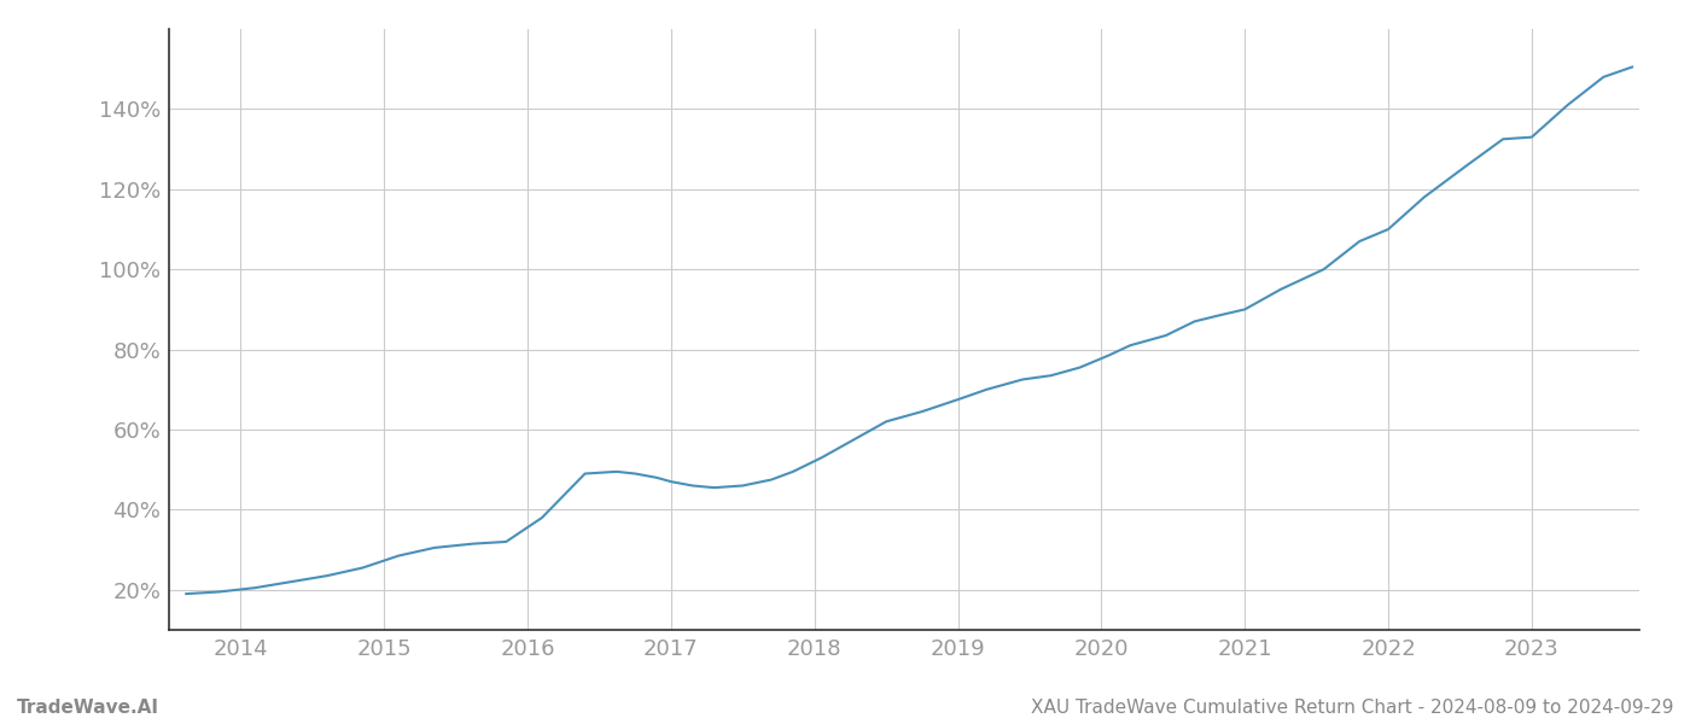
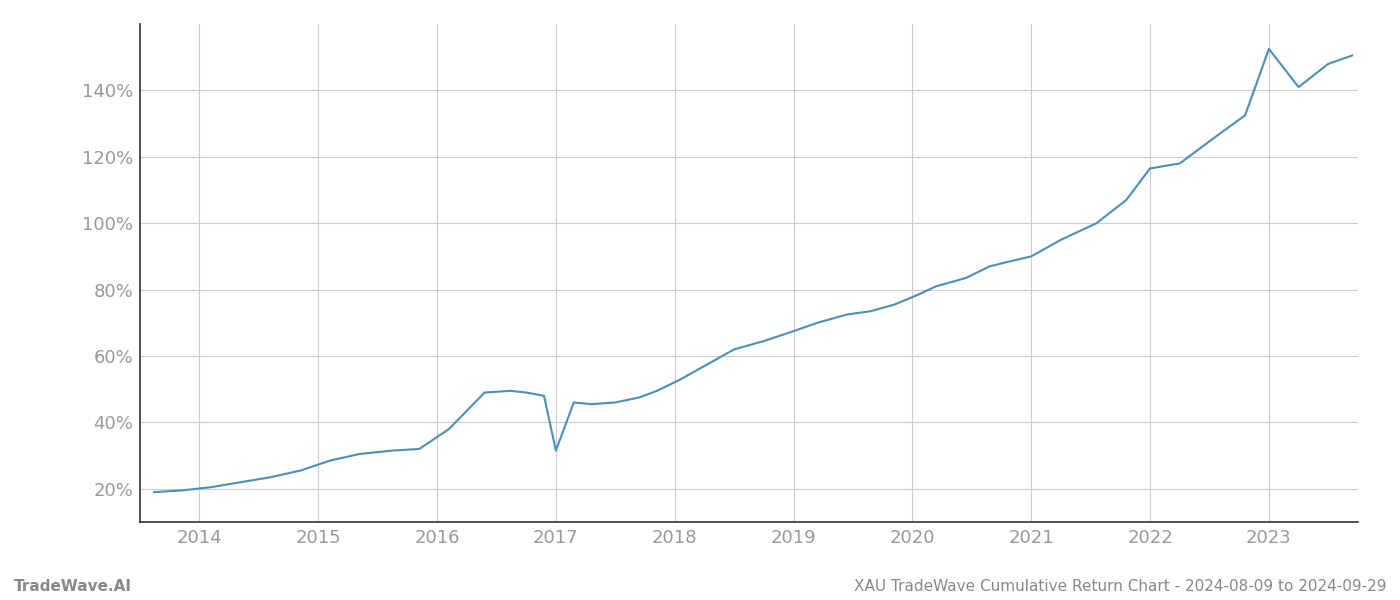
2017: 47.0% -> 31.5%
2022: 110.0% -> 116.5%
2023: 133.0% -> 152.5%
